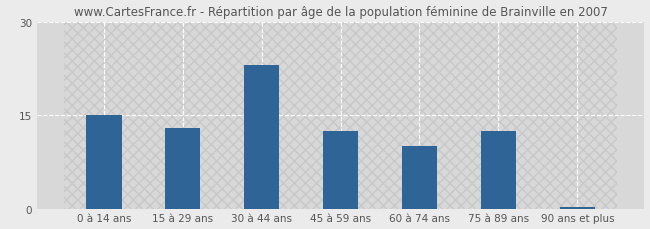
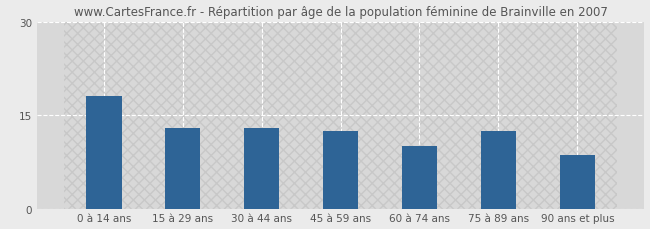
0 à 14 ans: 15.0 -> 18.0
30 à 44 ans: 23.0 -> 13.0
90 ans et plus: 0.3 -> 8.6
